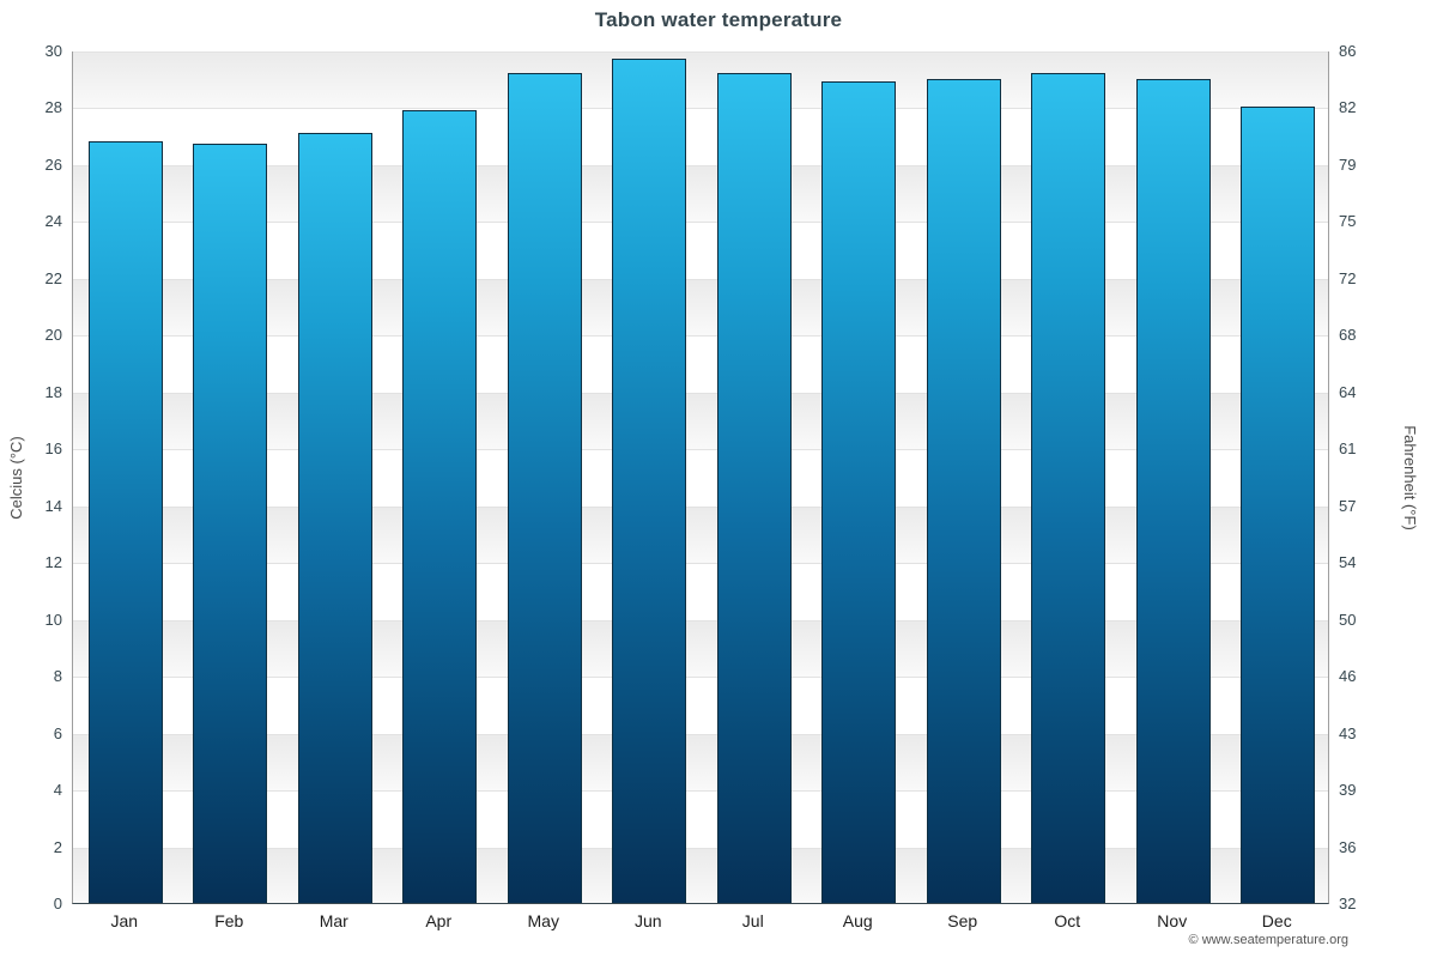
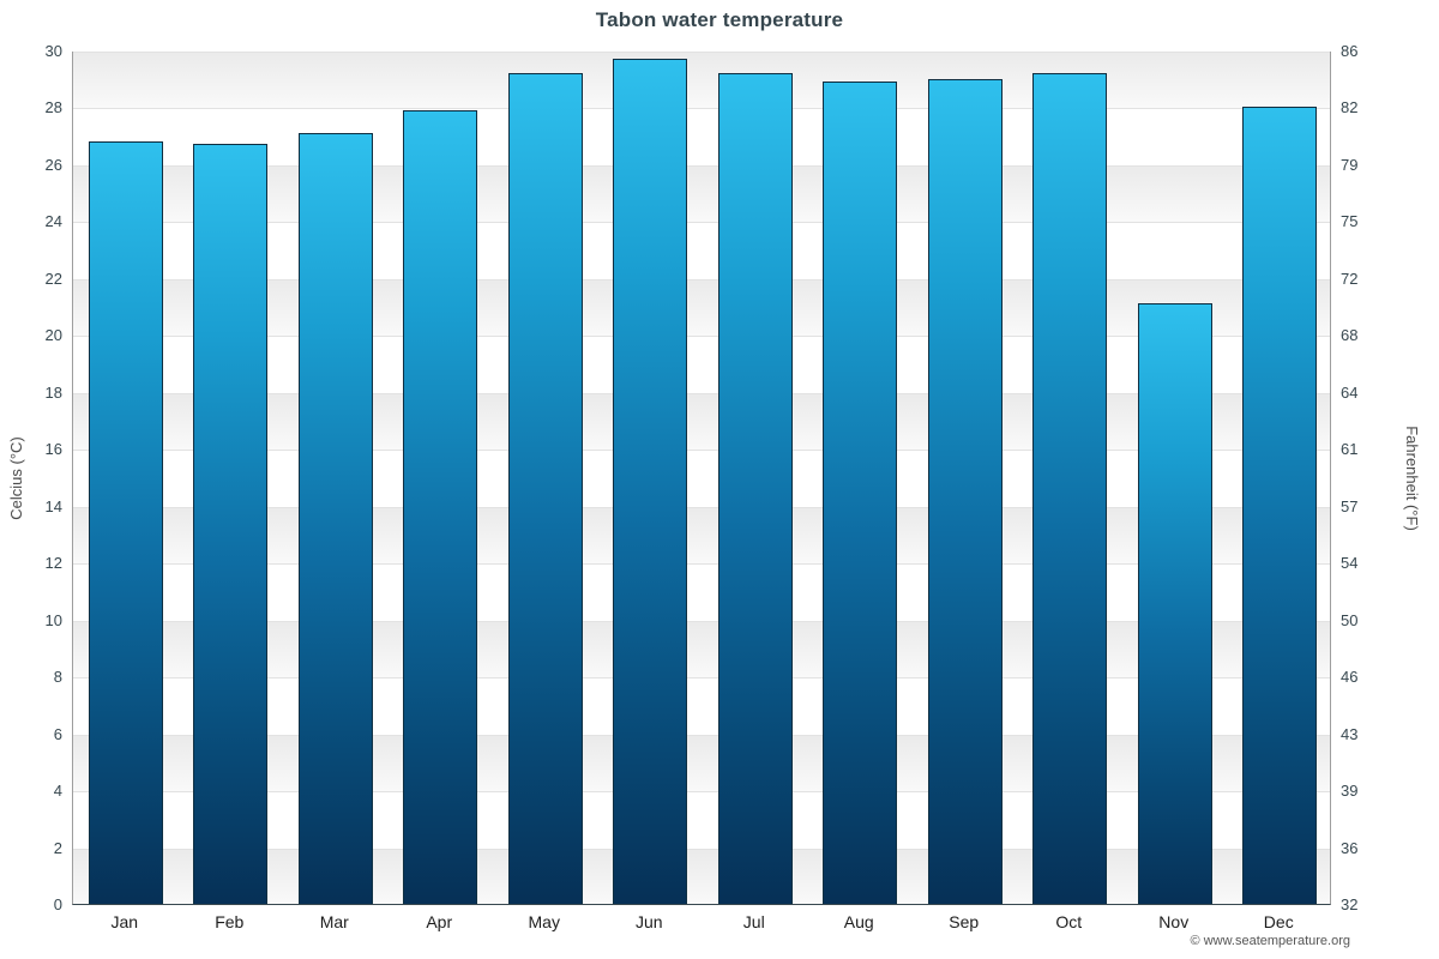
Nov: 29.0 -> 21.1
